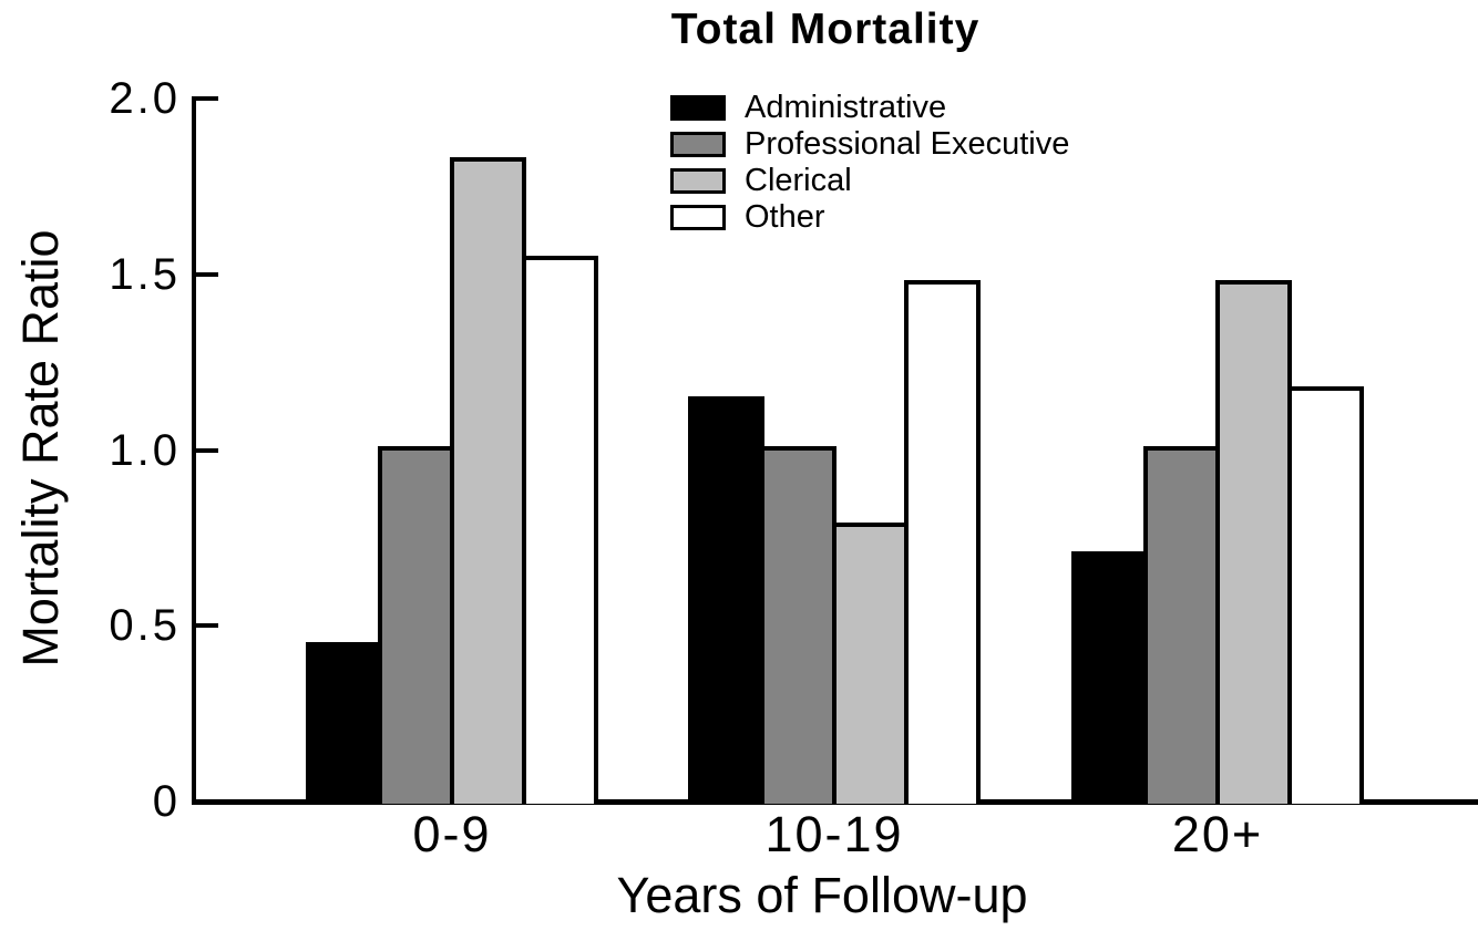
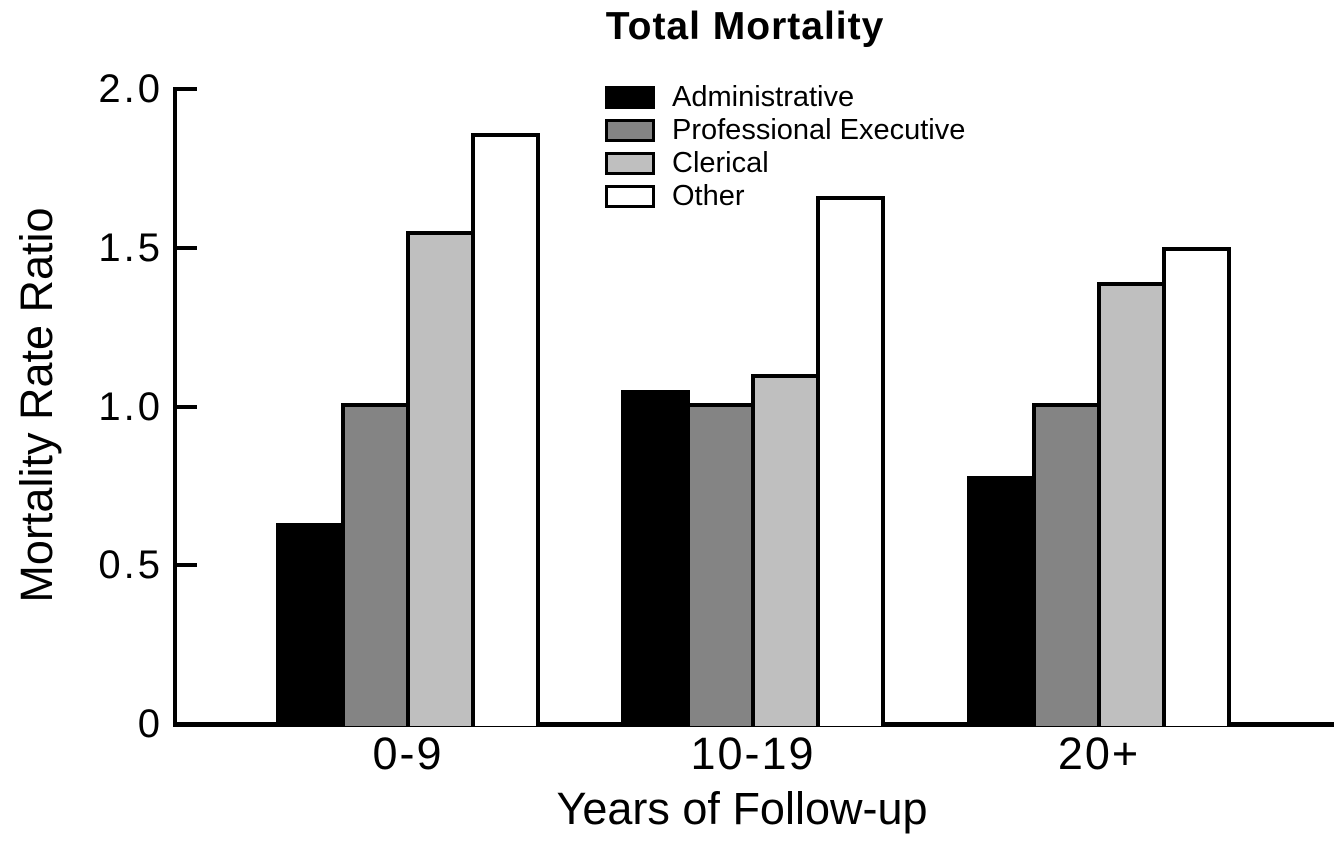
Administrative/0-9: 0.44 -> 0.62
Clerical/0-9: 1.82 -> 1.54
Other/0-9: 1.54 -> 1.85
Administrative/10-19: 1.14 -> 1.04
Clerical/10-19: 0.78 -> 1.09
Other/10-19: 1.47 -> 1.65
Administrative/20+: 0.70 -> 0.77
Clerical/20+: 1.47 -> 1.38
Other/20+: 1.17 -> 1.49
